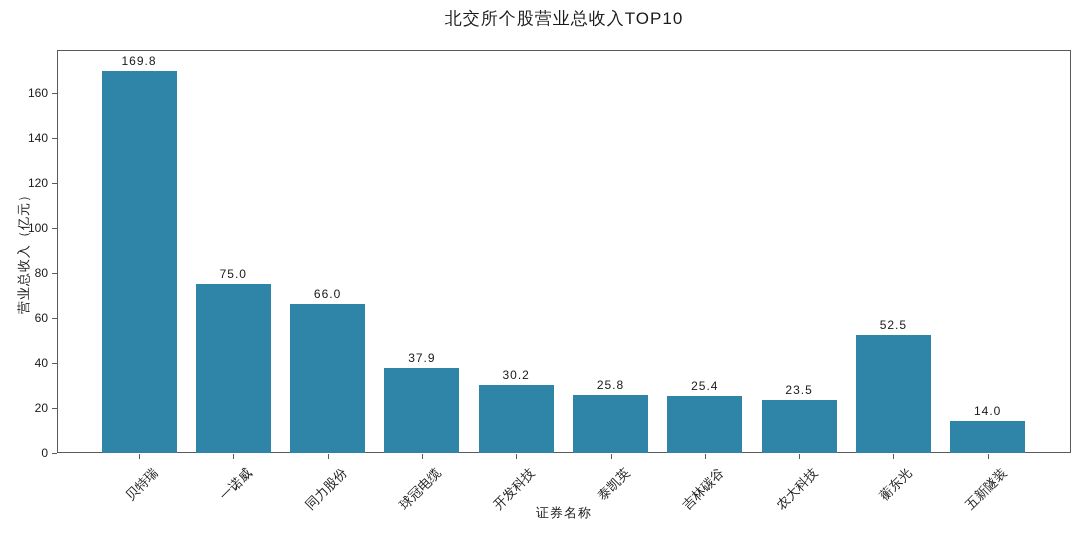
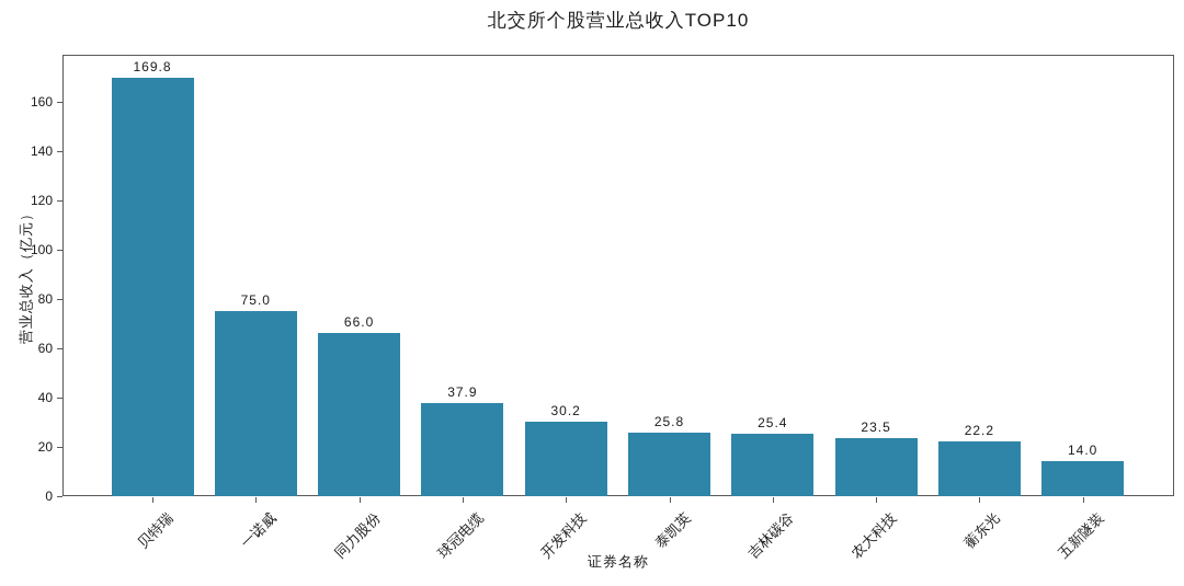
蘅东光: 52.5 -> 22.2
